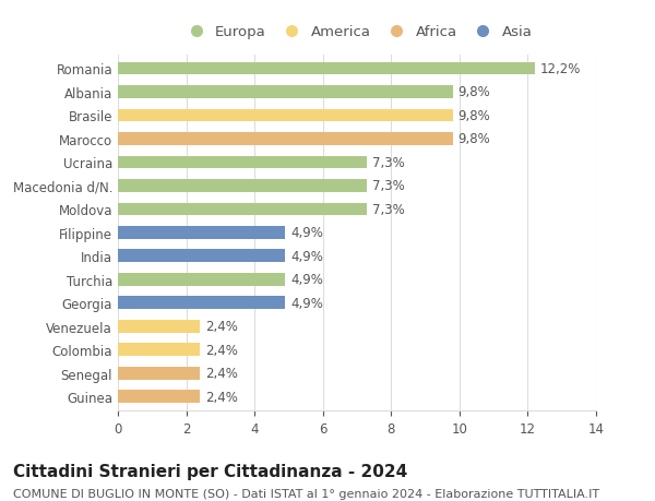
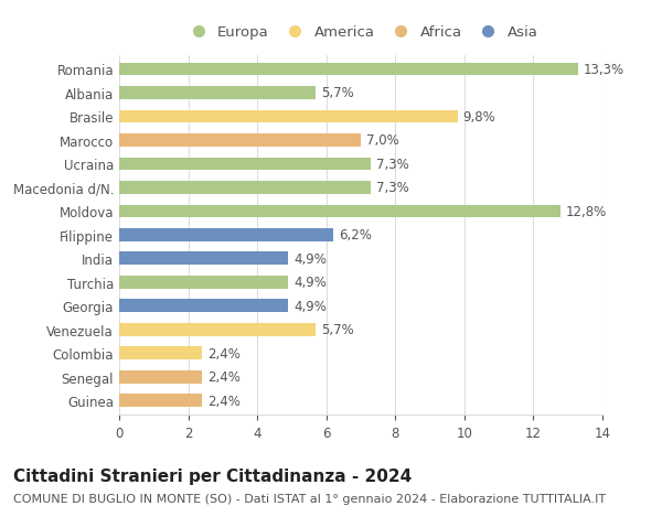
Romania: 12,2% -> 13,3%
Albania: 9,8% -> 5,7%
Marocco: 9,8% -> 7,0%
Moldova: 7,3% -> 12,8%
Filippine: 4,9% -> 6,2%
Venezuela: 2,4% -> 5,7%
